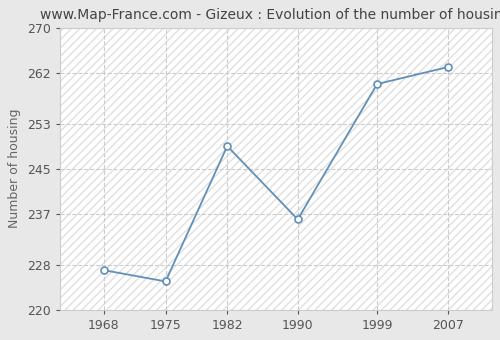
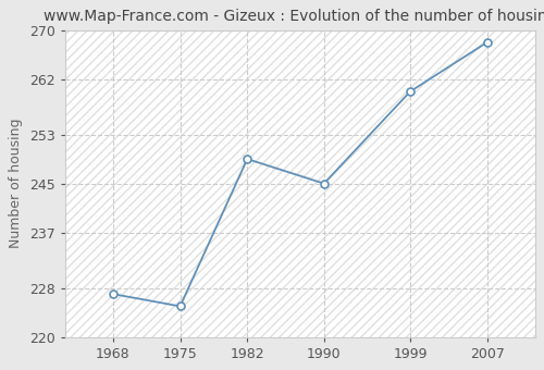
1990: 236 -> 245
2007: 263 -> 268
